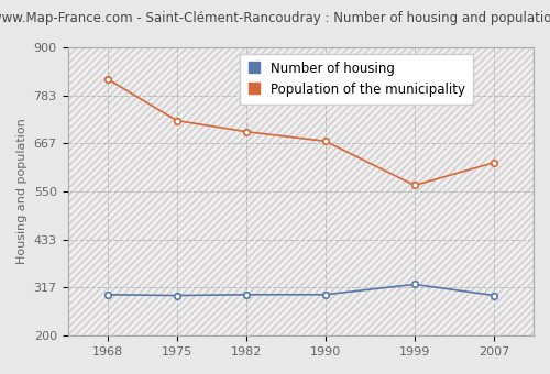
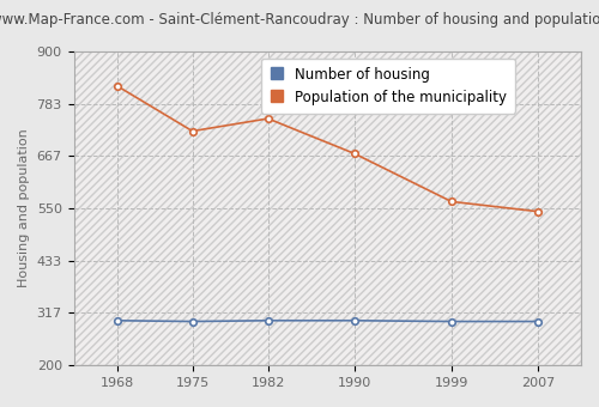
Population of the municipality/1982: 695 -> 750
Number of housing/1999: 325 -> 298
Population of the municipality/2007: 620 -> 543
